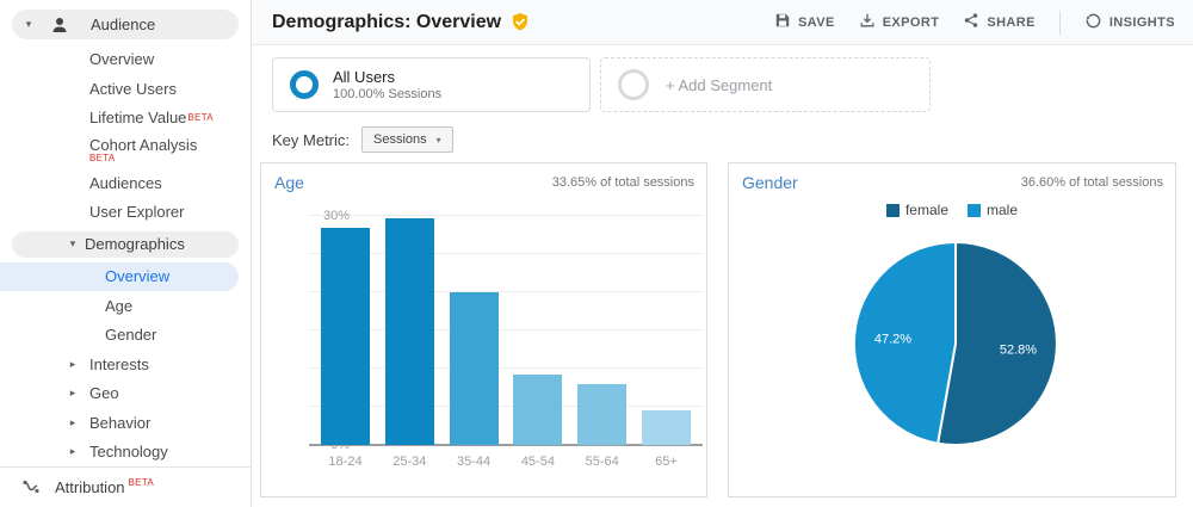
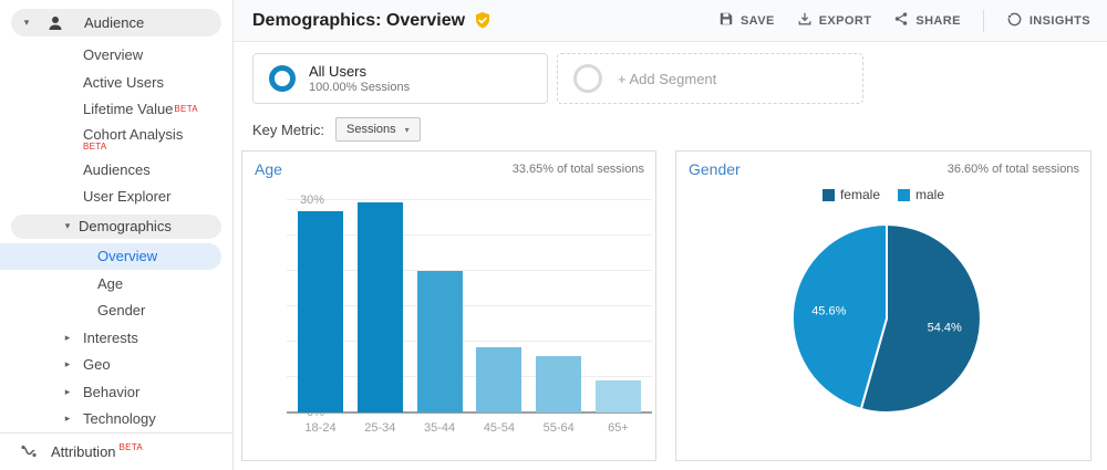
Gender/female: 52.8% -> 54.4%
Gender/male: 47.2% -> 45.6%
